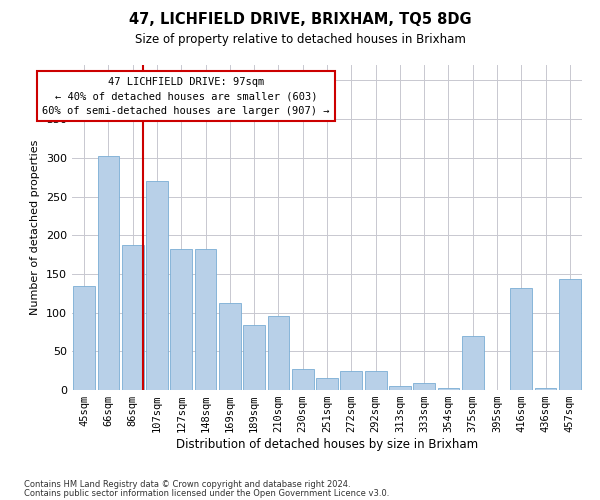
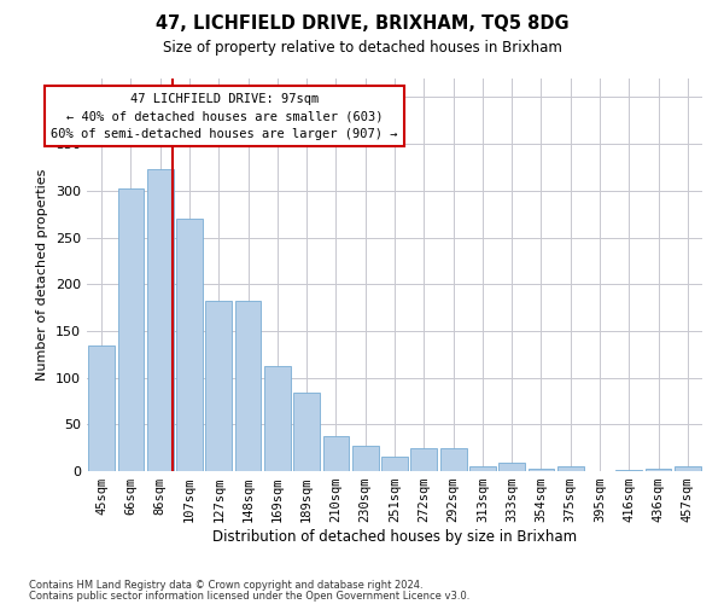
86sqm: 188 -> 323
210sqm: 96 -> 38
375sqm: 70 -> 5
416sqm: 132 -> 1
457sqm: 144 -> 5
